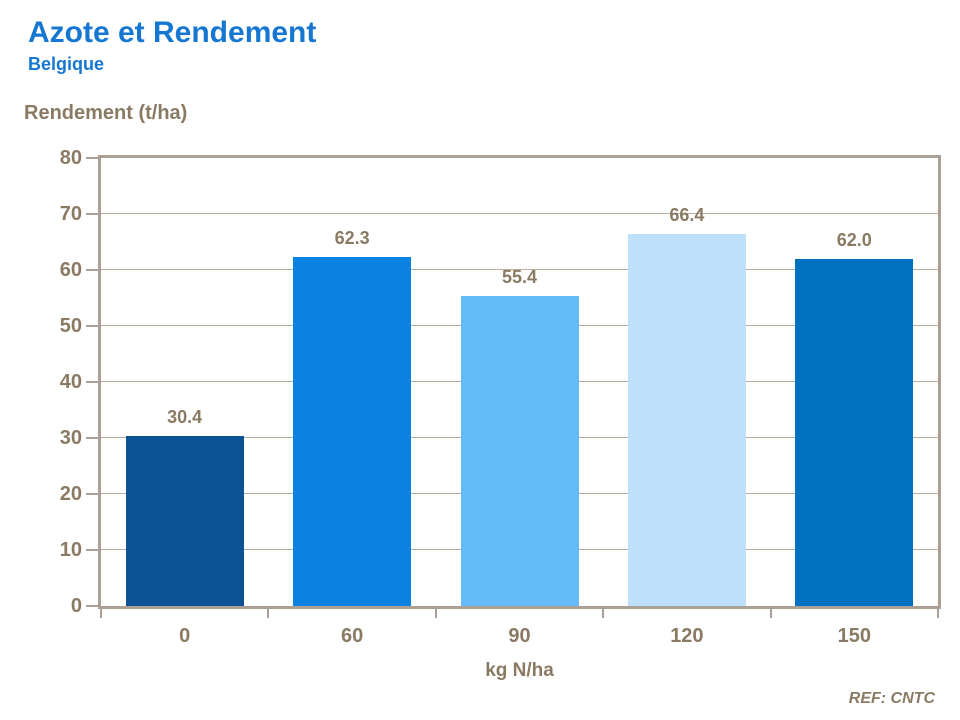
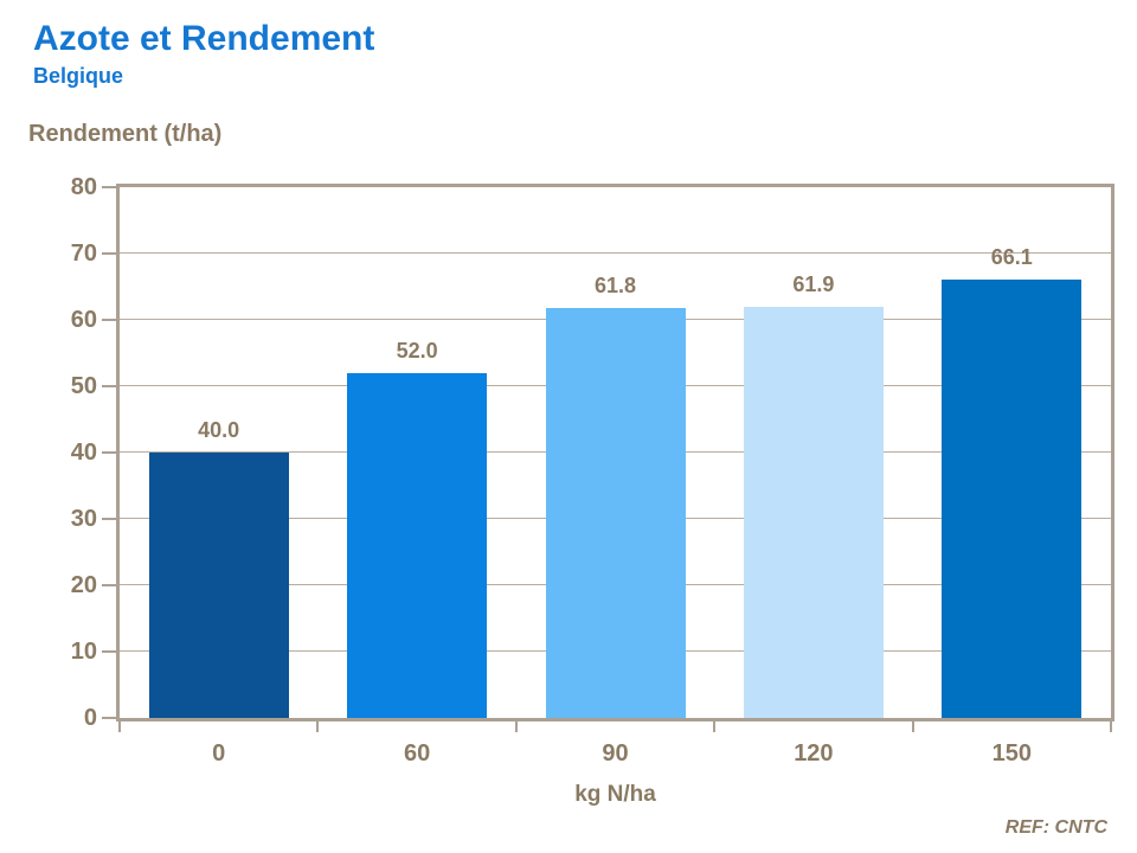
0: 30.4 -> 40.0
60: 62.3 -> 52.0
90: 55.4 -> 61.8
120: 66.4 -> 61.9
150: 62.0 -> 66.1
